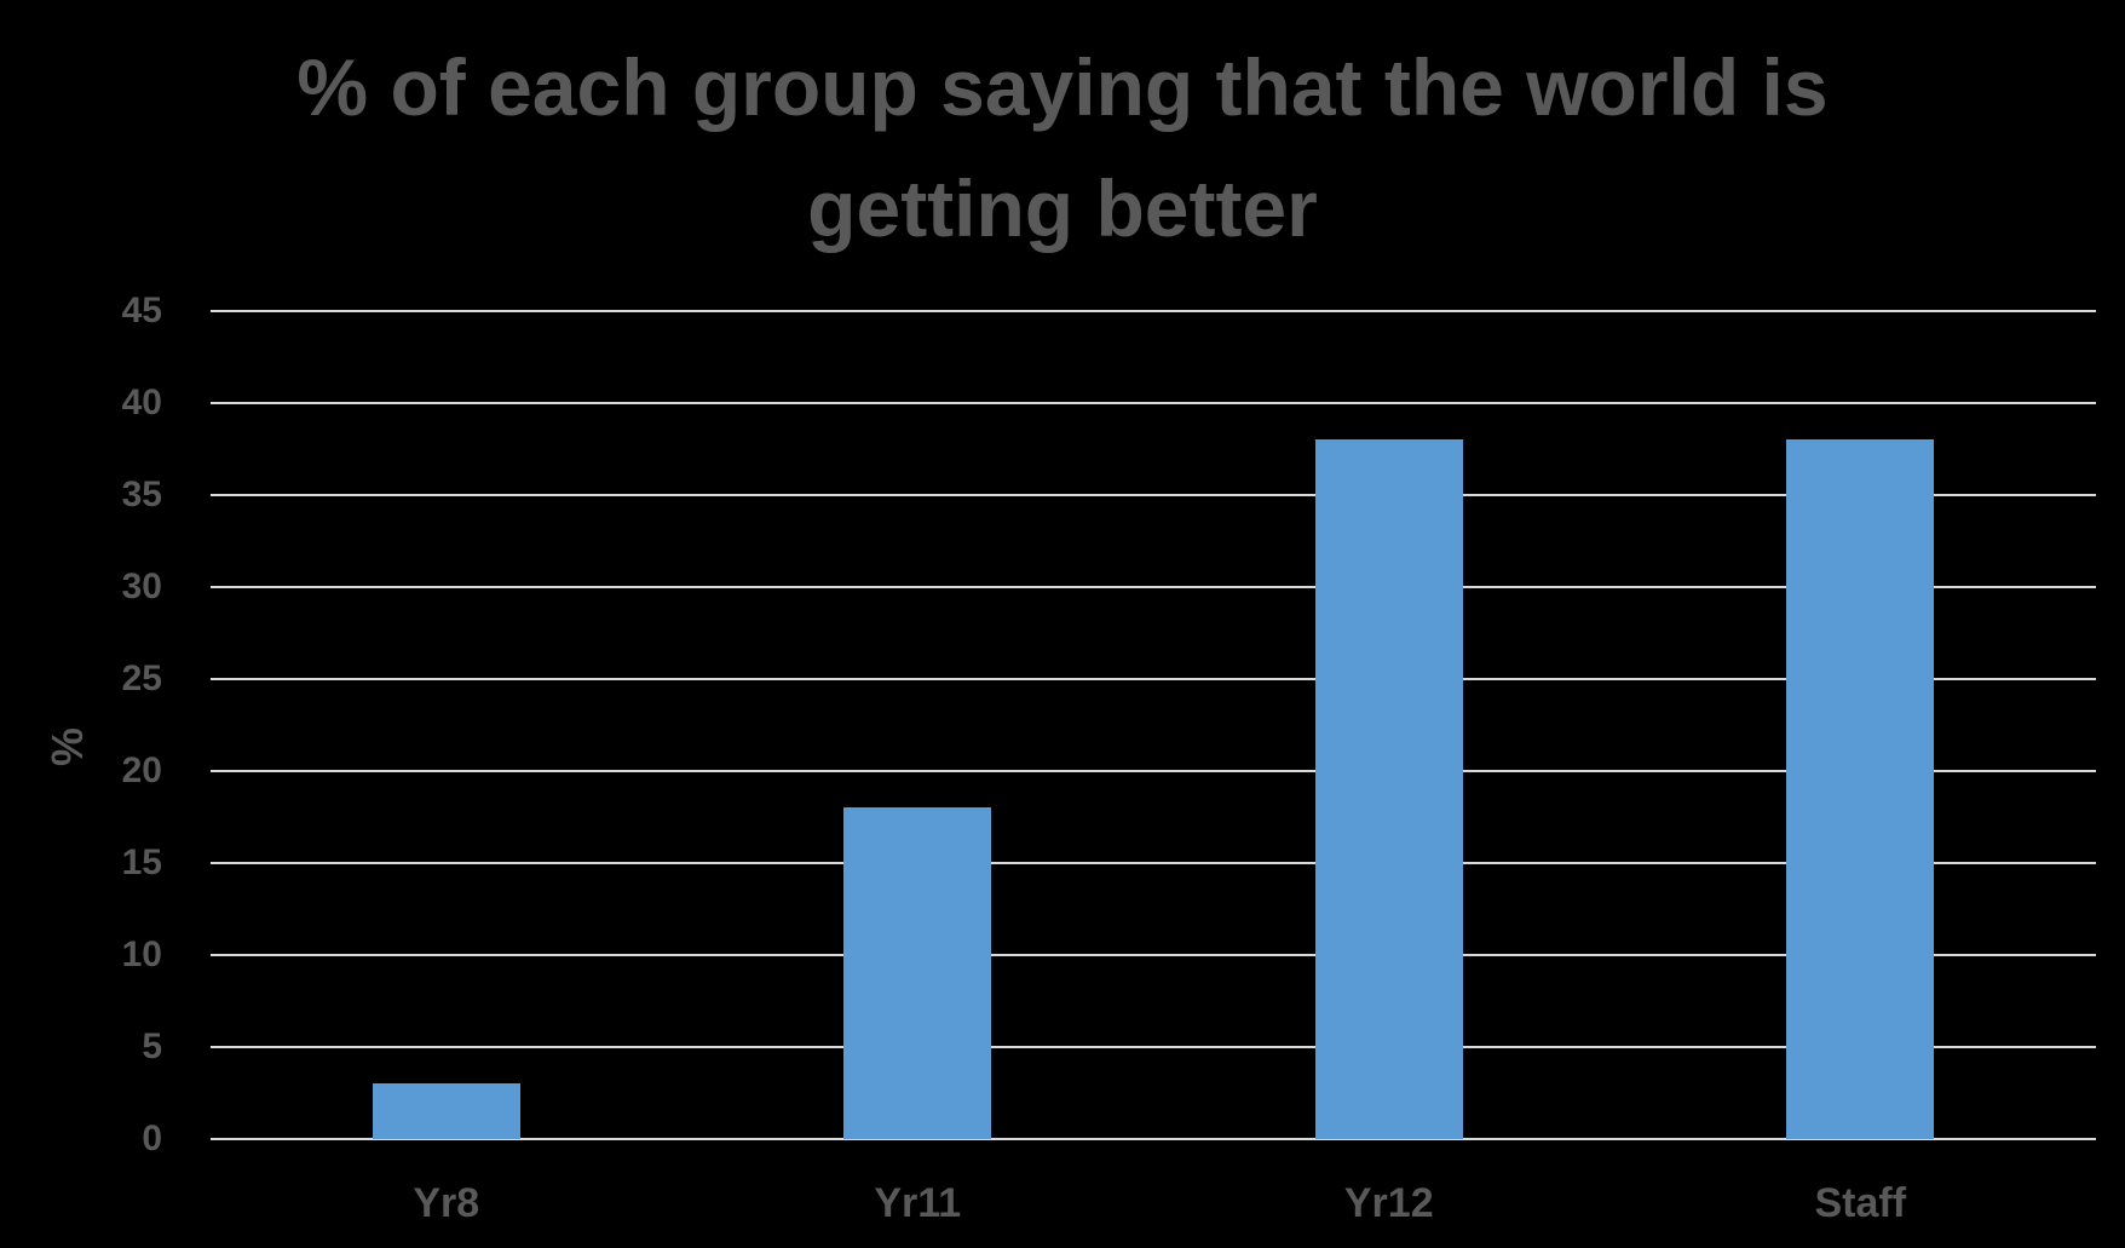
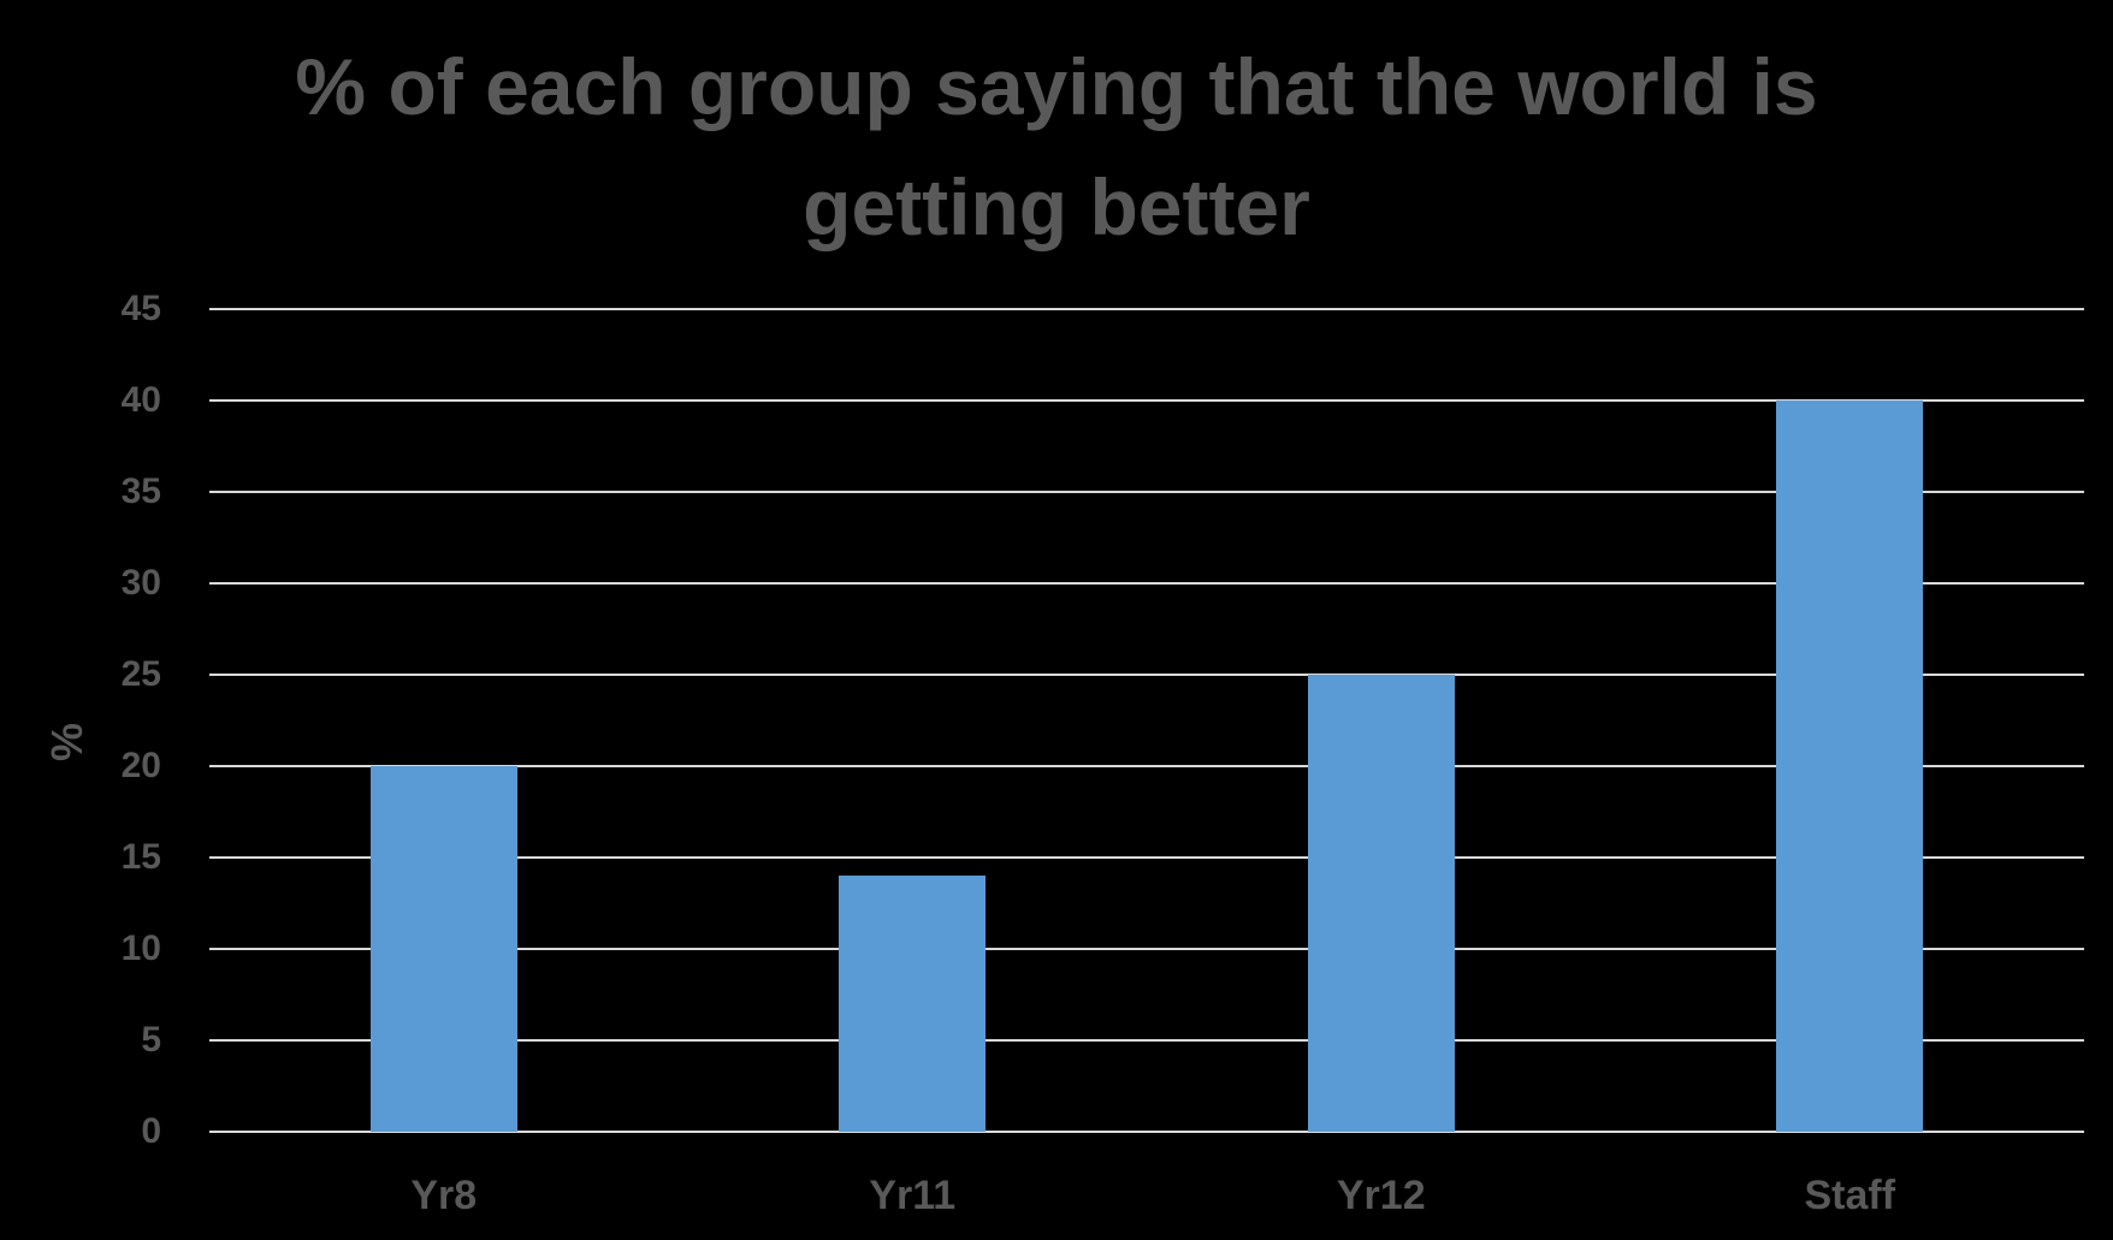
Yr8: 3 -> 20
Yr11: 18 -> 14
Yr12: 38 -> 25
Staff: 38 -> 40
